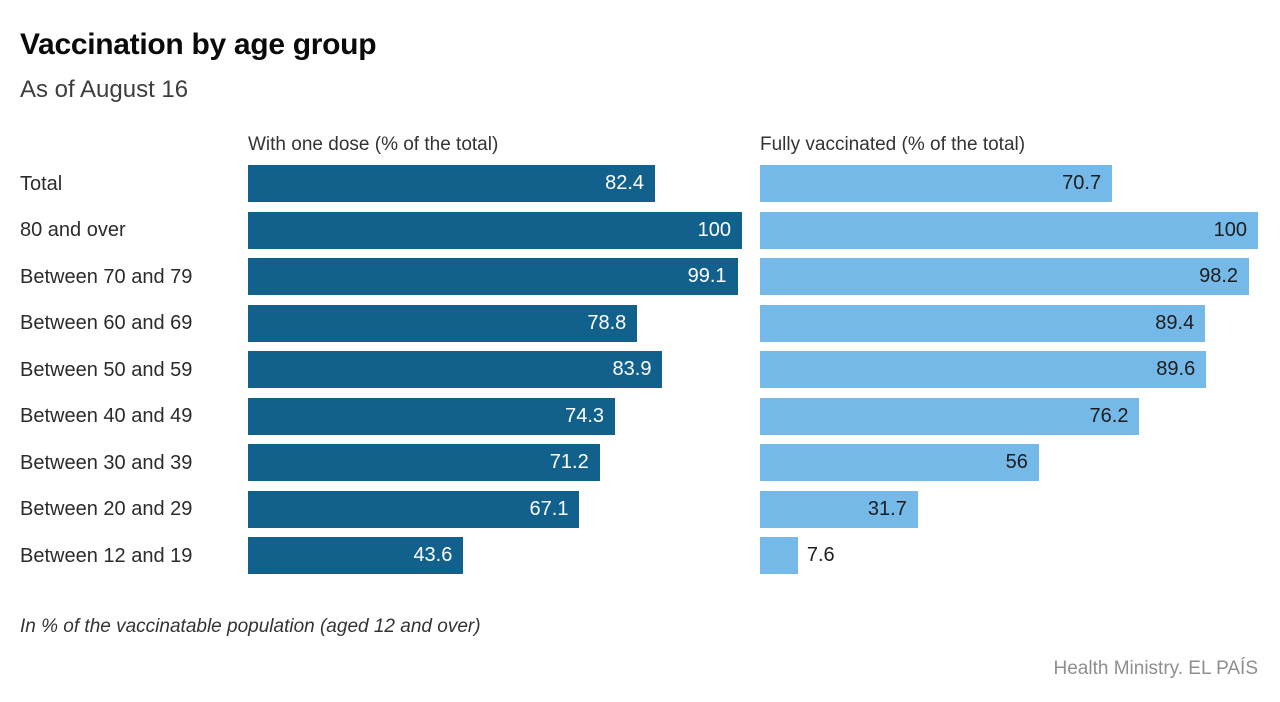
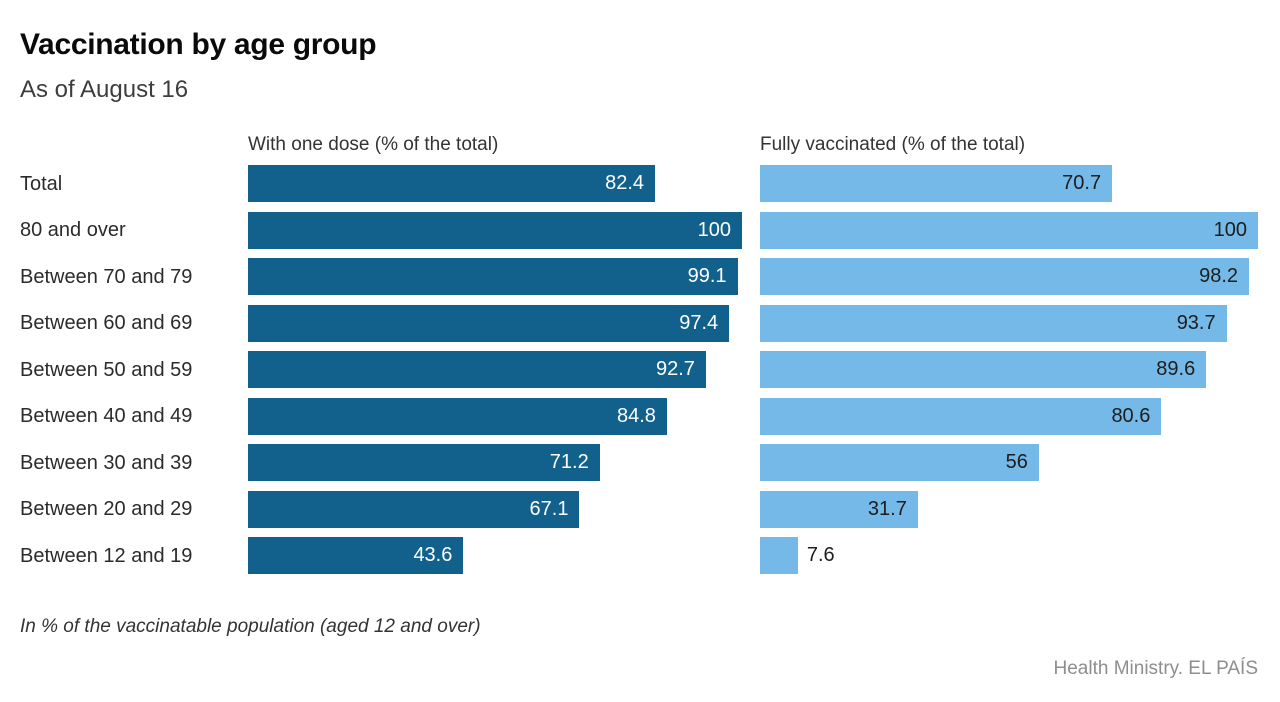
With one dose (% of the total)/Between 60 and 69: 78.8 -> 97.4
Fully vaccinated (% of the total)/Between 60 and 69: 89.4 -> 93.7
With one dose (% of the total)/Between 50 and 59: 83.9 -> 92.7
With one dose (% of the total)/Between 40 and 49: 74.3 -> 84.8
Fully vaccinated (% of the total)/Between 40 and 49: 76.2 -> 80.6
